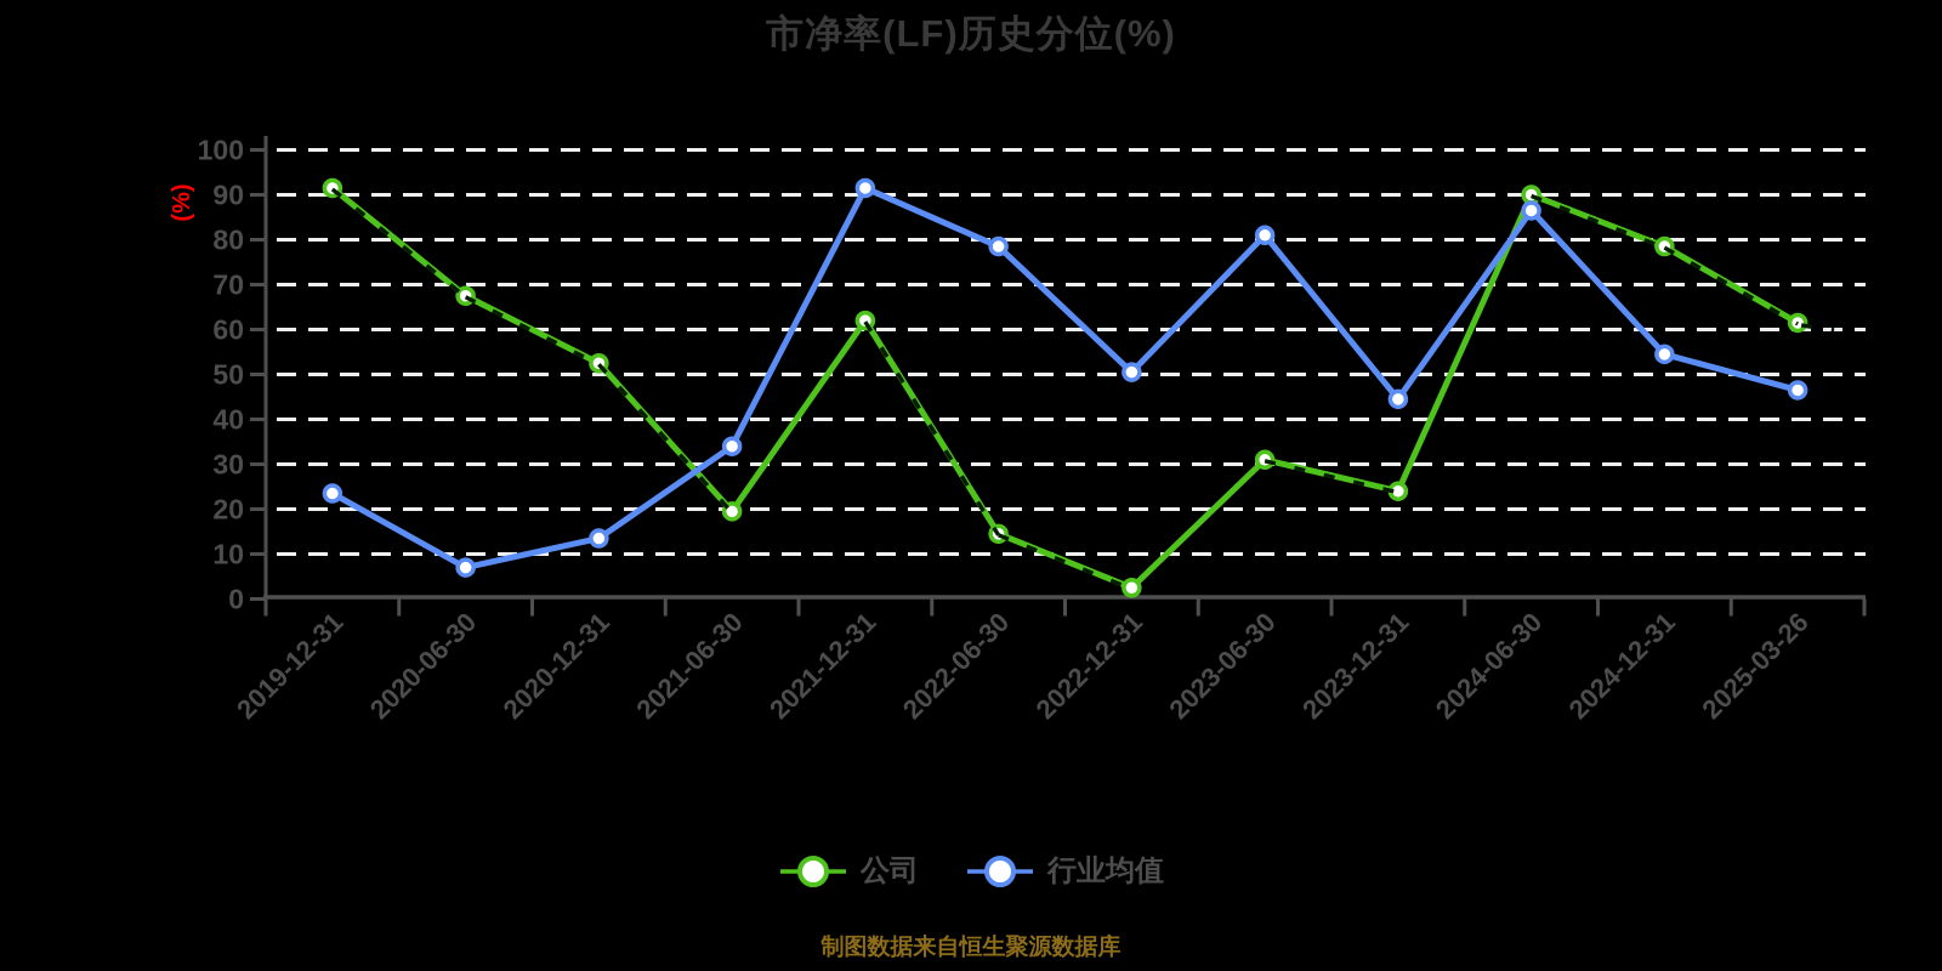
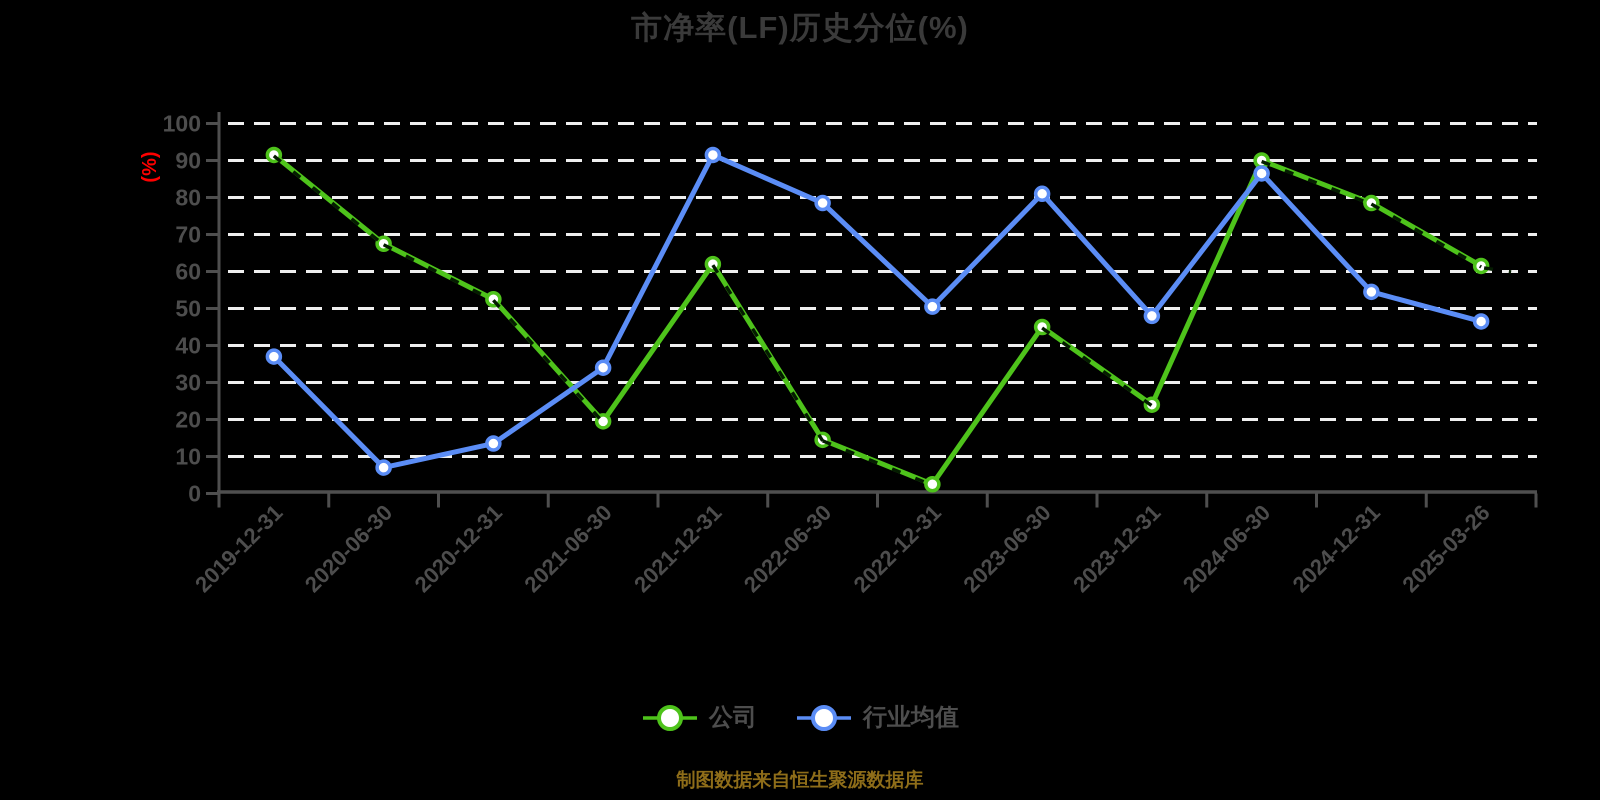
行业均值/2019-12-31: 24 -> 37
公司/2023-06-30: 31 -> 45
行业均值/2023-12-31: 44 -> 48
